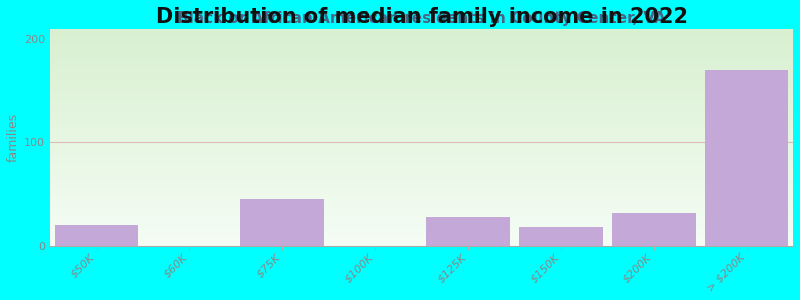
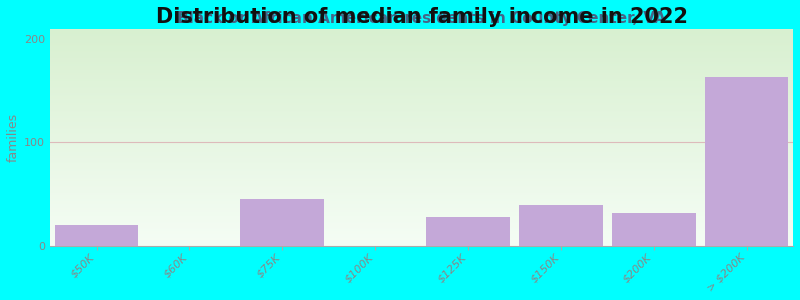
$150K: 18 -> 40
> $200K: 170 -> 163
